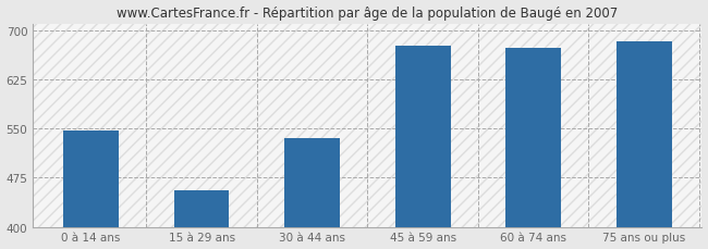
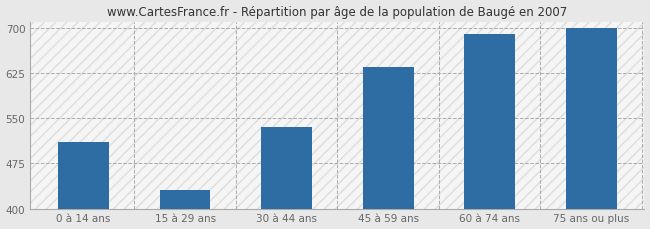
0 à 14 ans: 546 -> 510
15 à 29 ans: 456 -> 430
45 à 59 ans: 676 -> 635
60 à 74 ans: 672 -> 690
75 ans ou plus: 682 -> 700
